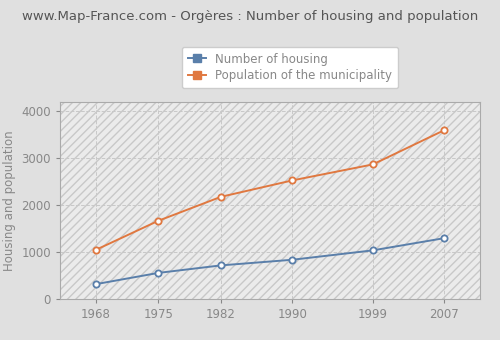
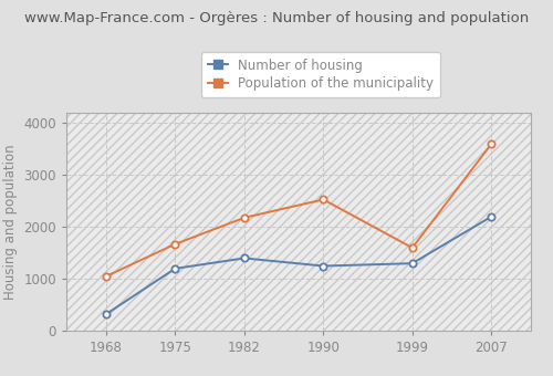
Number of housing/1975: 560 -> 1200
Number of housing/1982: 720 -> 1400
Number of housing/1990: 840 -> 1250
Number of housing/1999: 1040 -> 1300
Population of the municipality/1999: 2870 -> 1600
Number of housing/2007: 1300 -> 2200
